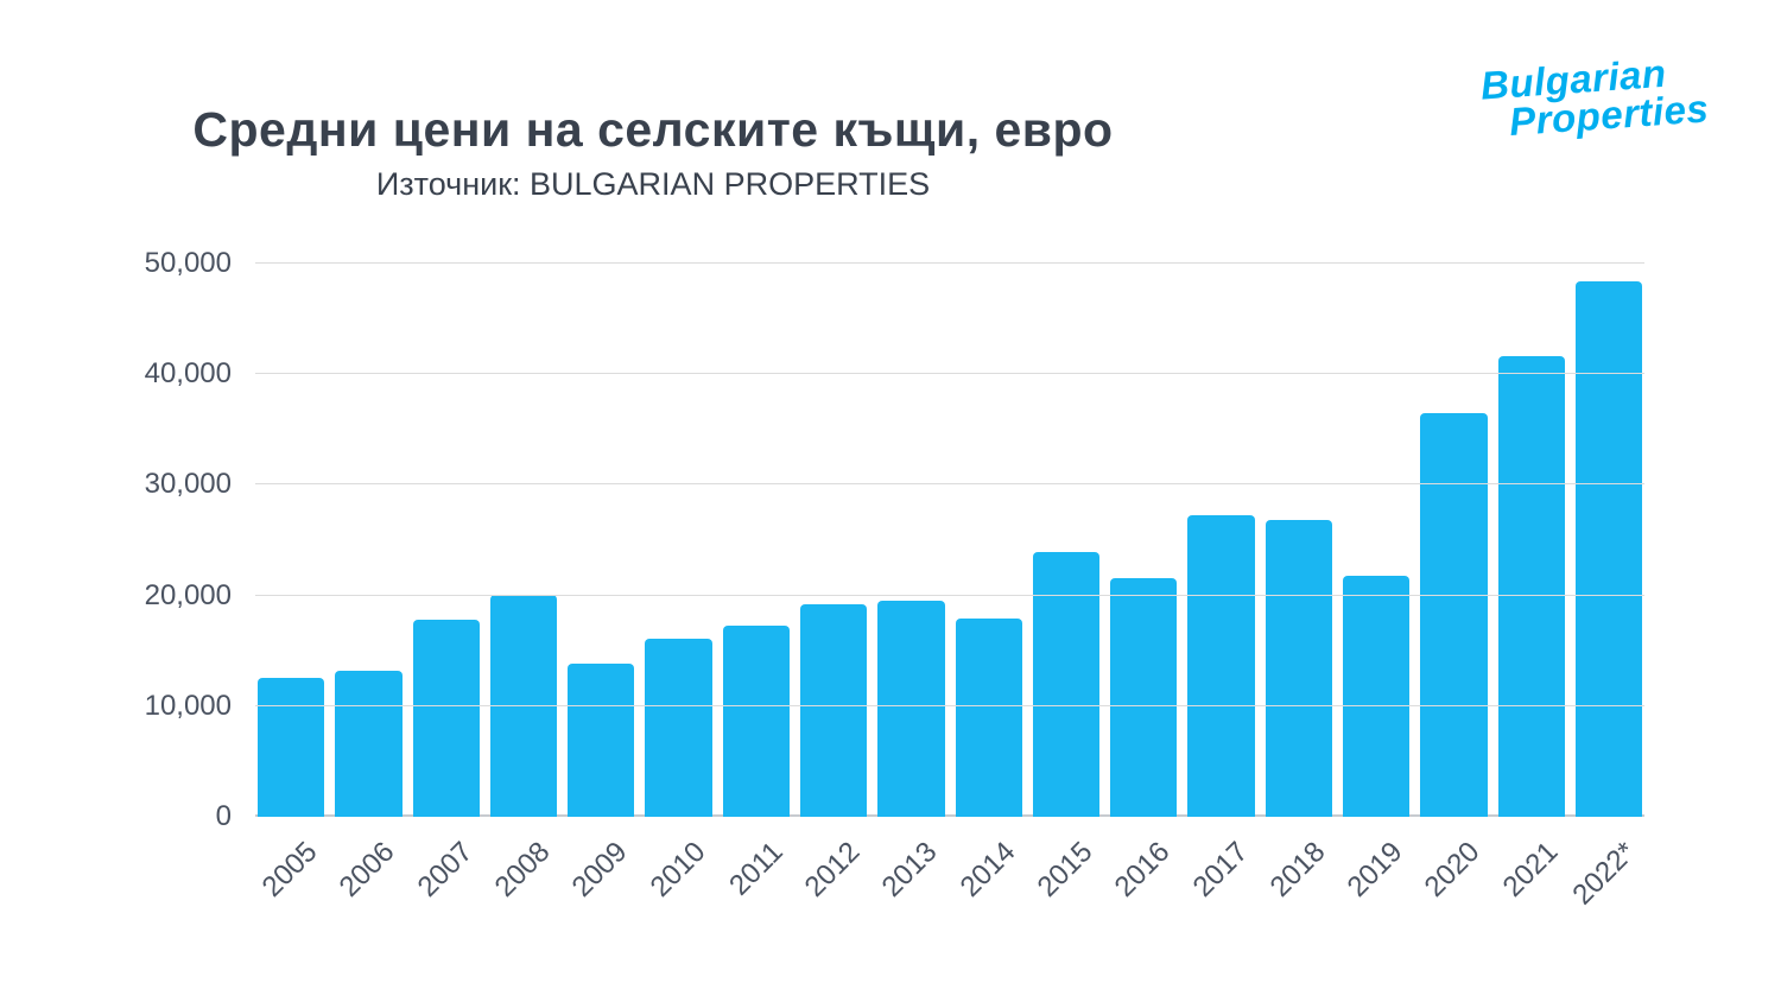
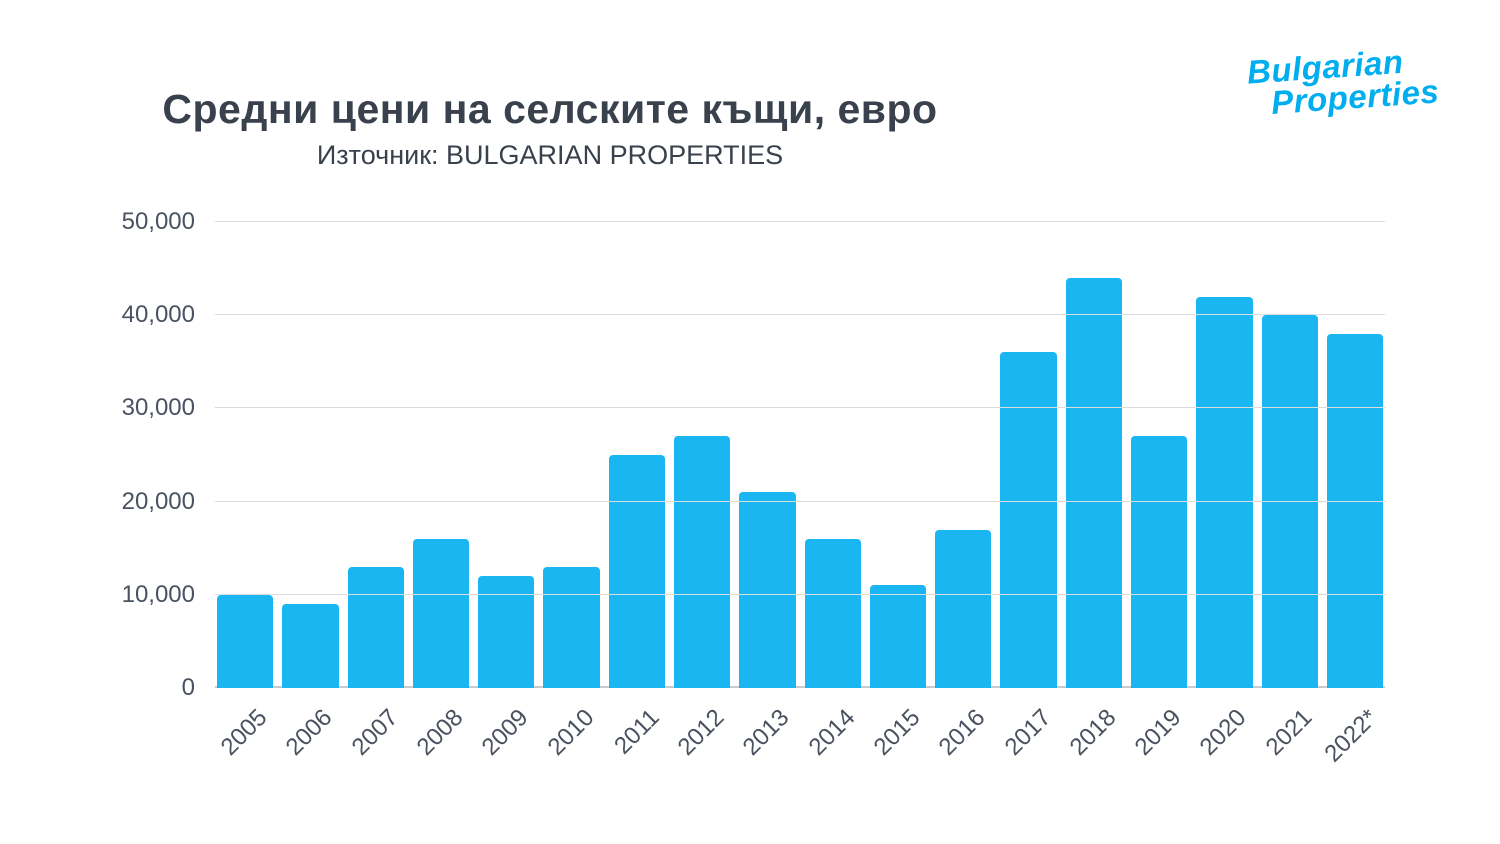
2005: 13000 -> 10000
2006: 13000 -> 9000
2007: 18000 -> 13000
2008: 20000 -> 16000
2009: 14000 -> 12000
2010: 16000 -> 13000
2011: 17000 -> 25000
2012: 19000 -> 27000
2013: 20000 -> 21000
2014: 18000 -> 16000
2015: 24000 -> 11000
2016: 22000 -> 17000
2017: 27000 -> 36000
2018: 27000 -> 44000
2019: 22000 -> 27000
2020: 36000 -> 42000
2021: 42000 -> 40000
2022*: 48000 -> 38000
